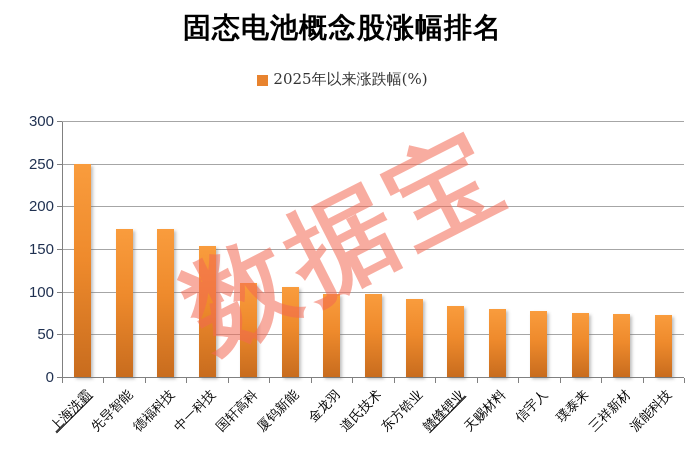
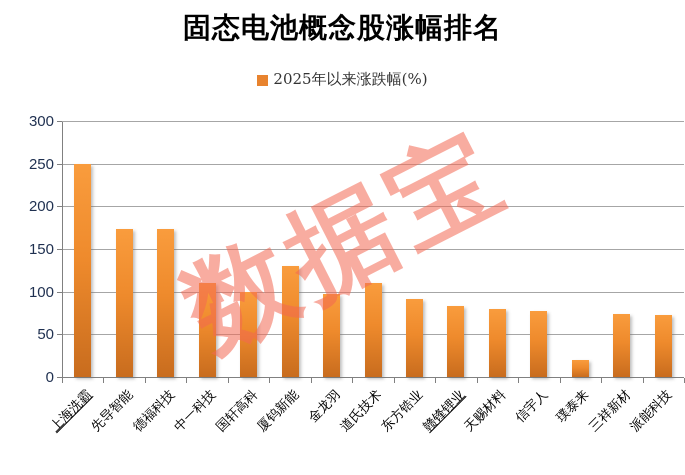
中一科技: 150 -> 110
国轩高科: 110 -> 100
厦钨新能: 110 -> 130
道氏技术: 100 -> 110
璞泰来: 80 -> 20
